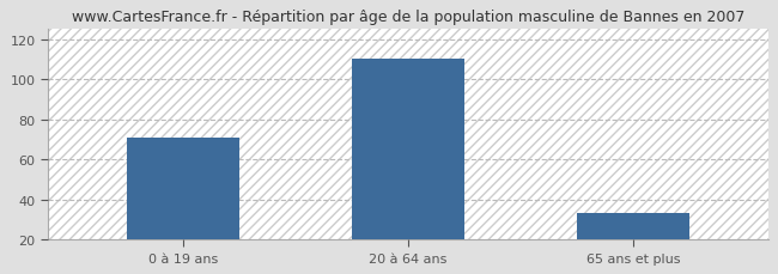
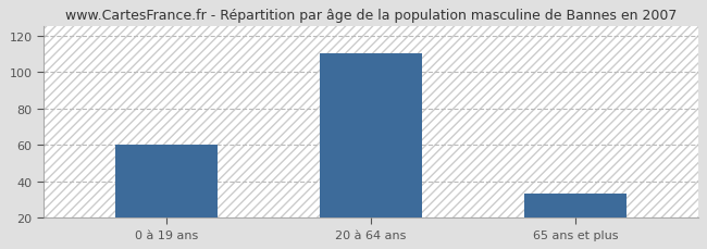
0 à 19 ans: 71 -> 60
